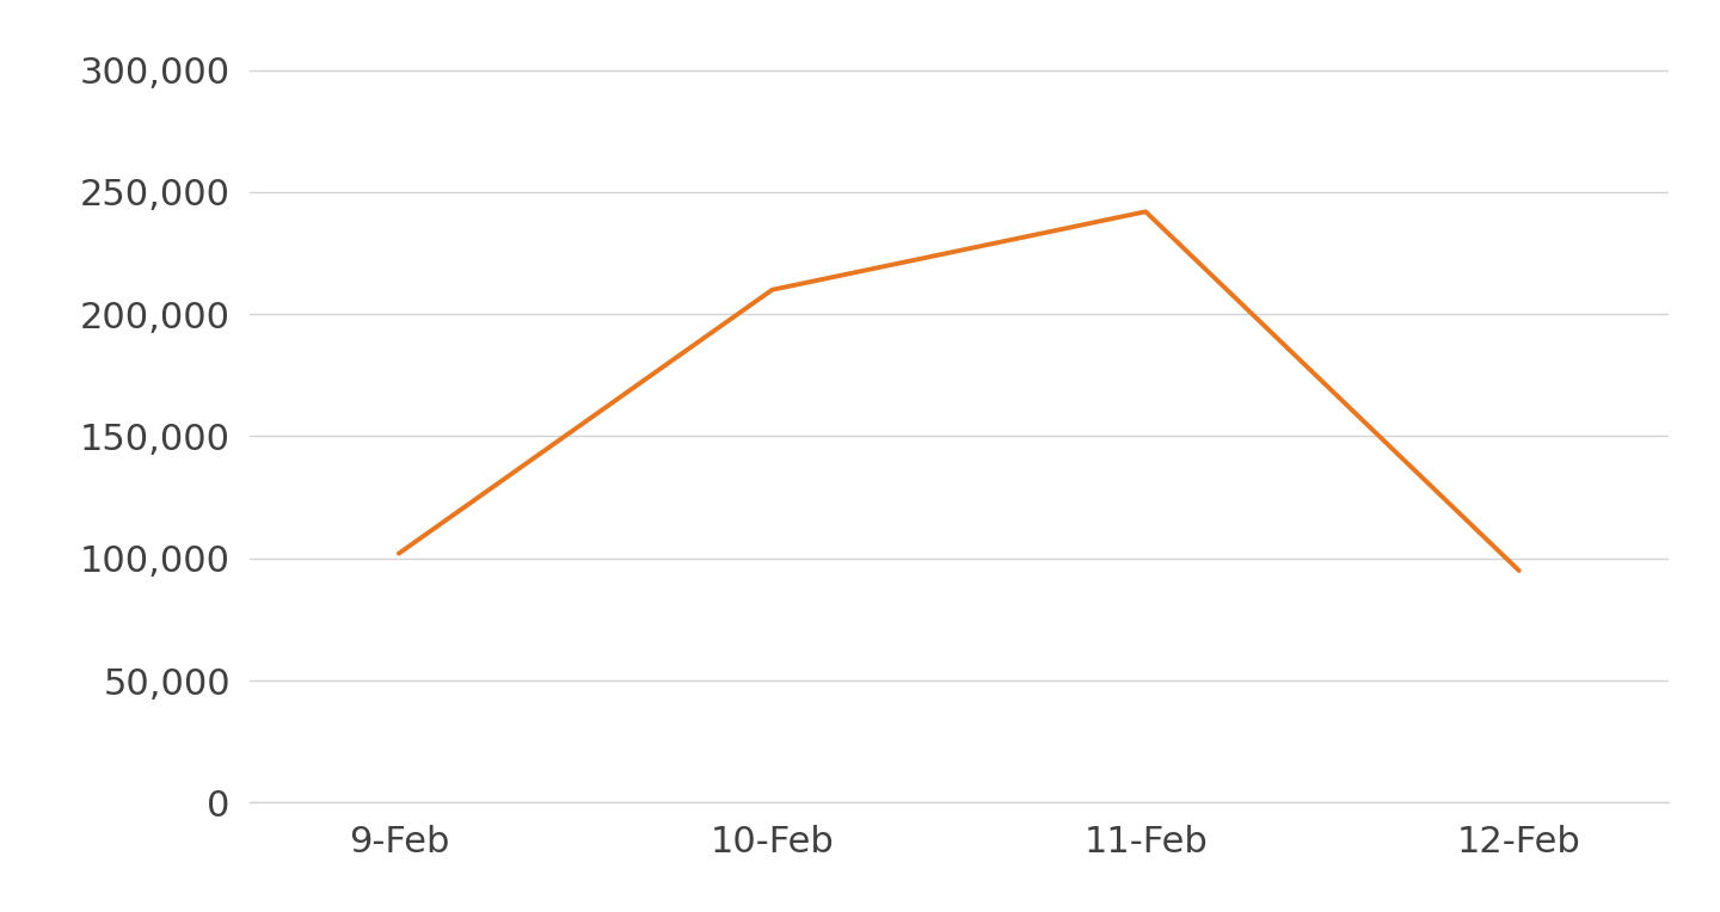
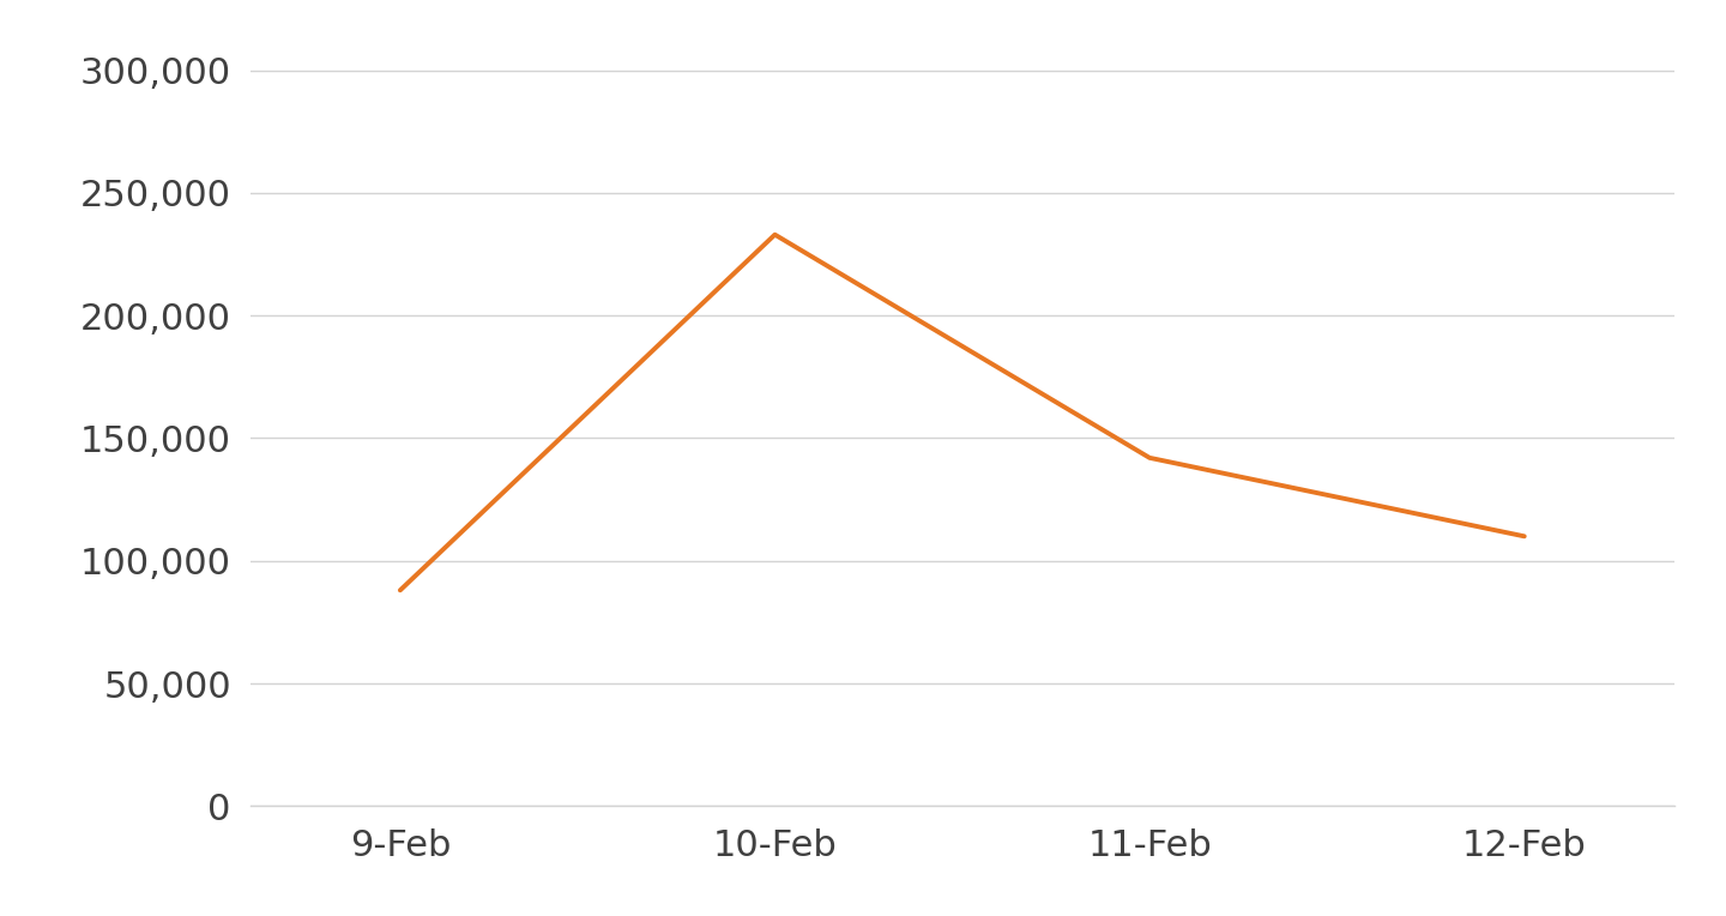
9-Feb: 102,000 -> 88,000
10-Feb: 210,000 -> 233,000
11-Feb: 242,000 -> 142,000
12-Feb: 95,000 -> 110,000
